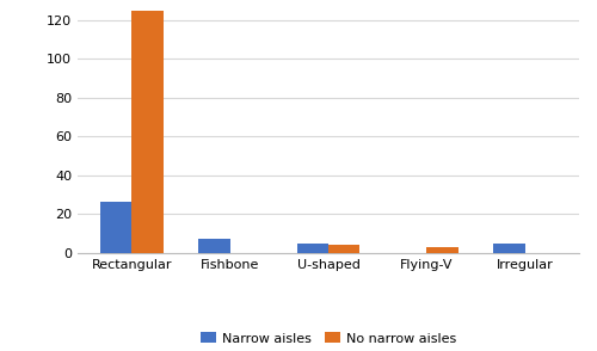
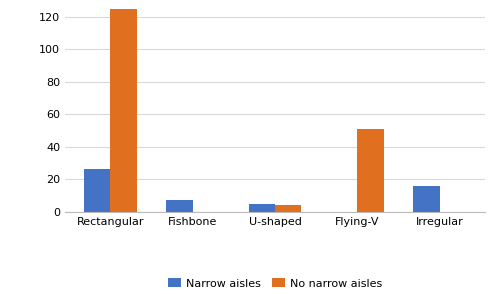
No narrow aisles/Flying-V: 3 -> 51
Narrow aisles/Irregular: 5 -> 16
